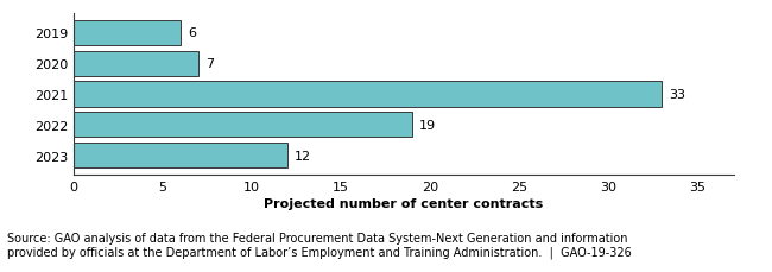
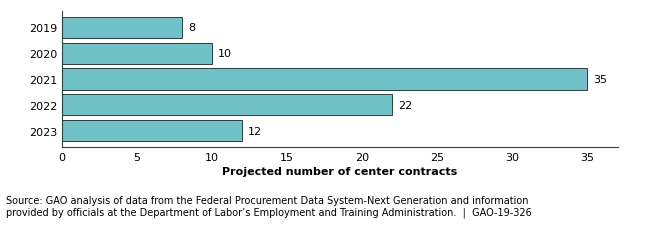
2019: 6 -> 8
2020: 7 -> 10
2021: 33 -> 35
2022: 19 -> 22
